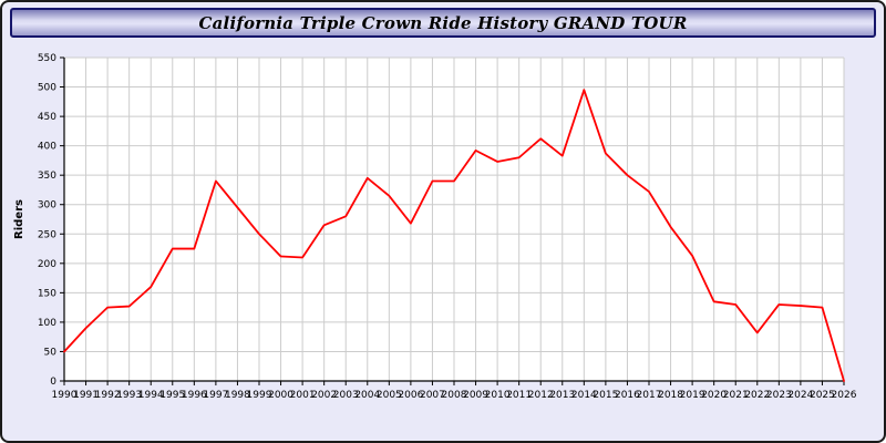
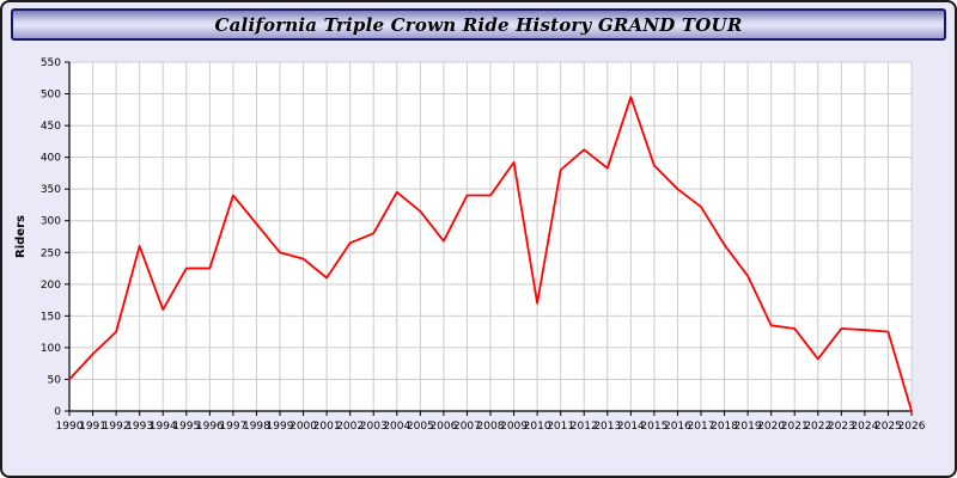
1993: 130 -> 260
2000: 210 -> 240
2010: 370 -> 170
